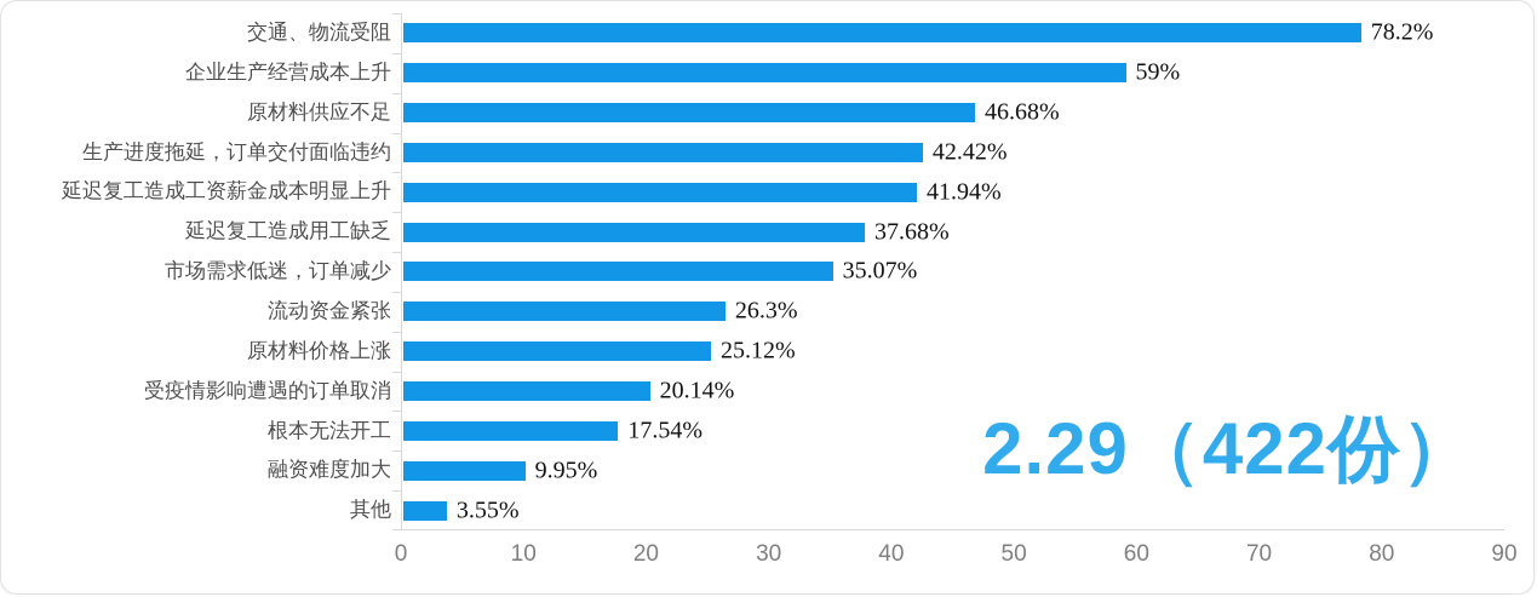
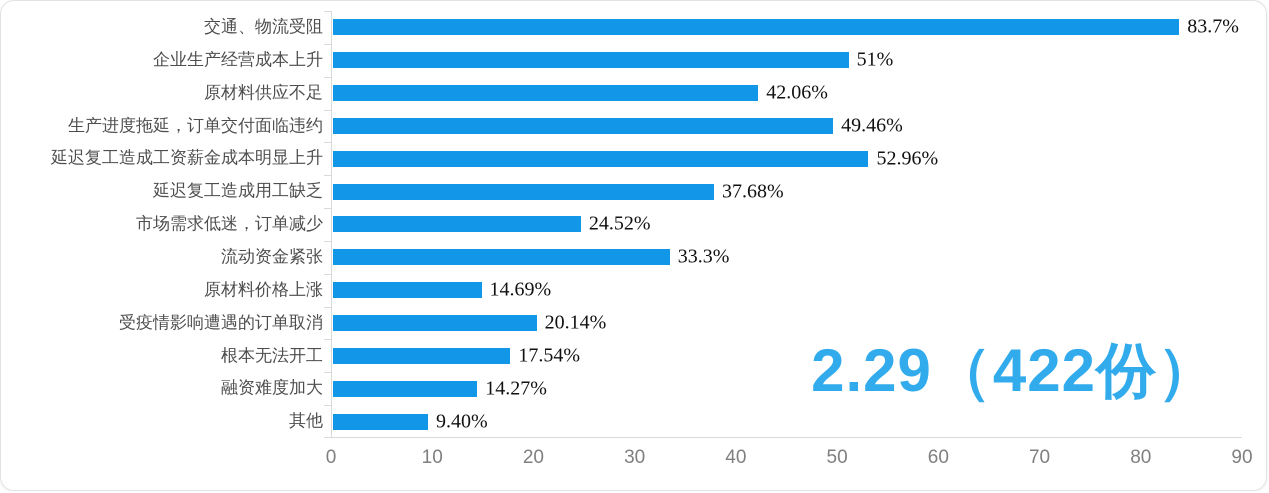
交通、物流受阻: 78.2% -> 83.7%
企业生产经营成本上升: 59% -> 51%
原材料供应不足: 46.68% -> 42.06%
生产进度拖延，订单交付面临违约: 42.42% -> 49.46%
延迟复工造成工资薪金成本明显上升: 41.94% -> 52.96%
市场需求低迷，订单减少: 35.07% -> 24.52%
流动资金紧张: 26.3% -> 33.3%
原材料价格上涨: 25.12% -> 14.69%
融资难度加大: 9.95% -> 14.27%
其他: 3.55% -> 9.40%
